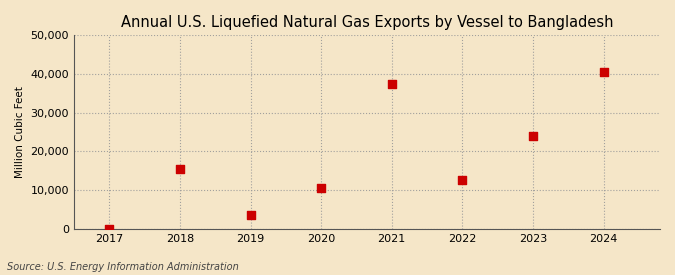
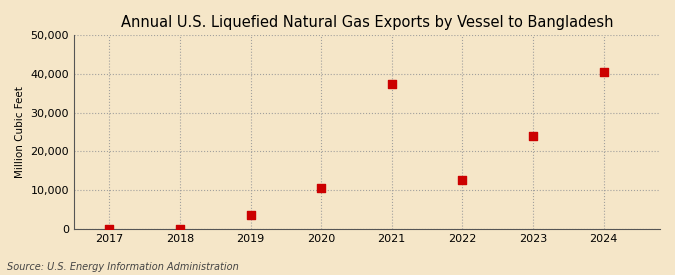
2018: 15,500 -> 0
